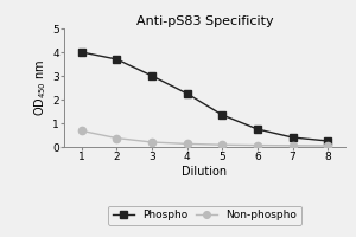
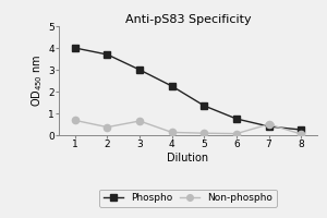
Non-phospho/3: 0.20 -> 0.65
Non-phospho/7: 0.06 -> 0.50
